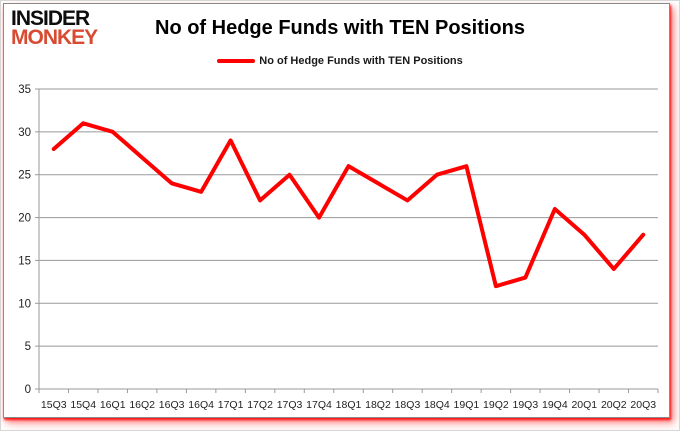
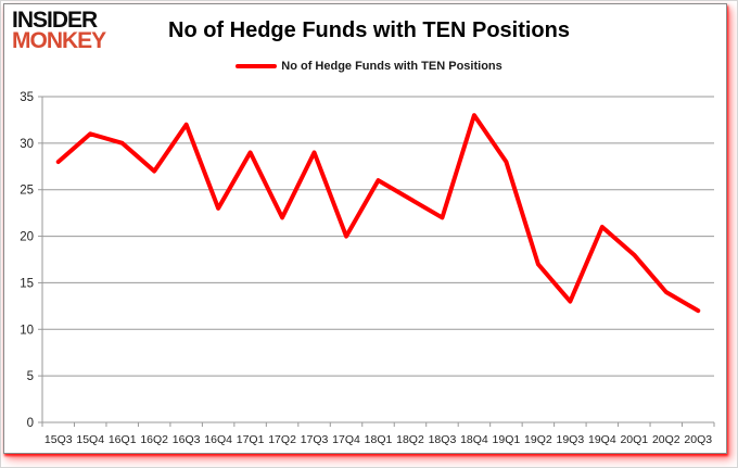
16Q3: 24 -> 32
17Q3: 25 -> 29
18Q4: 25 -> 33
19Q1: 26 -> 28
19Q2: 12 -> 17
20Q3: 18 -> 12
